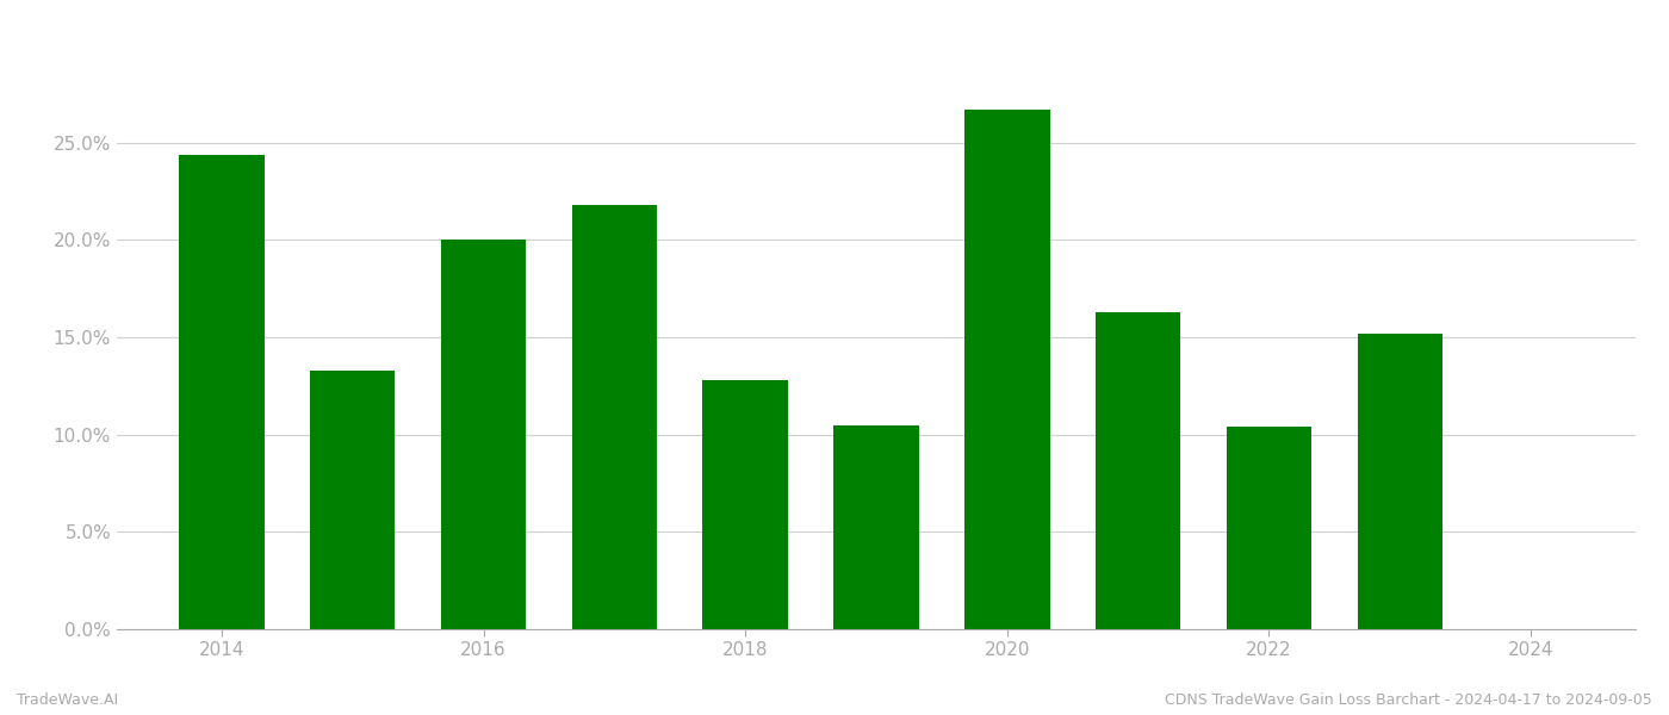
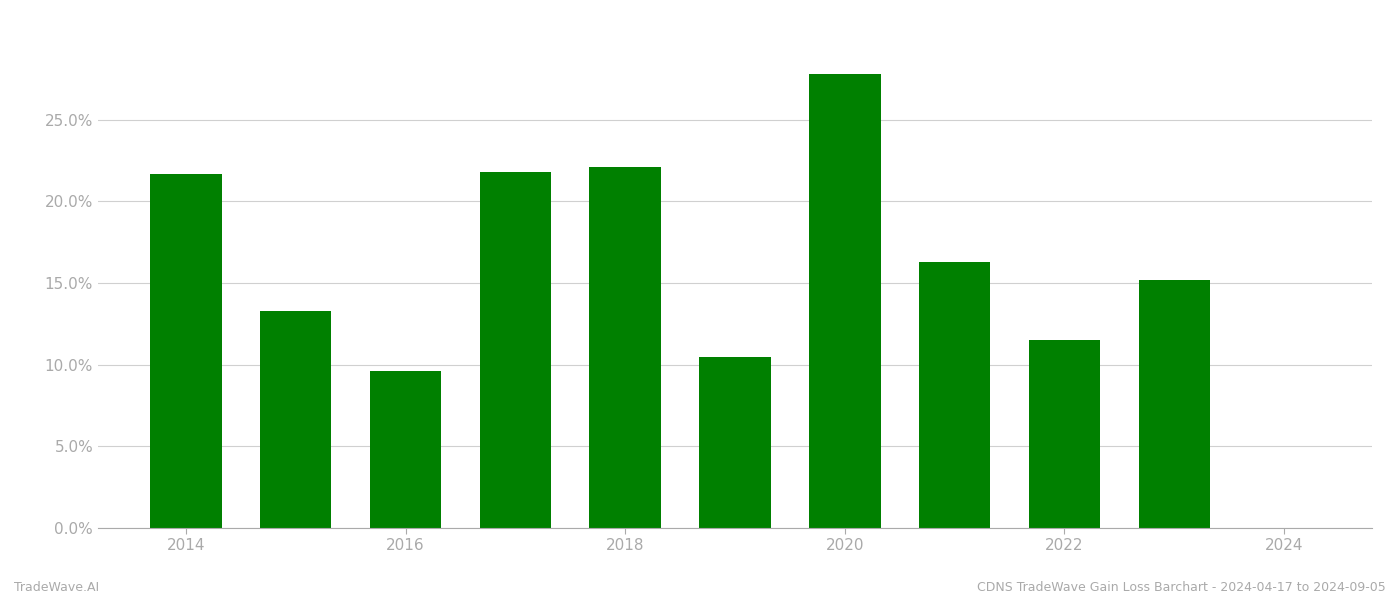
2014: 24.4% -> 21.7%
2016: 20.0% -> 9.6%
2018: 12.8% -> 22.1%
2020: 26.7% -> 27.8%
2022: 10.4% -> 11.5%
